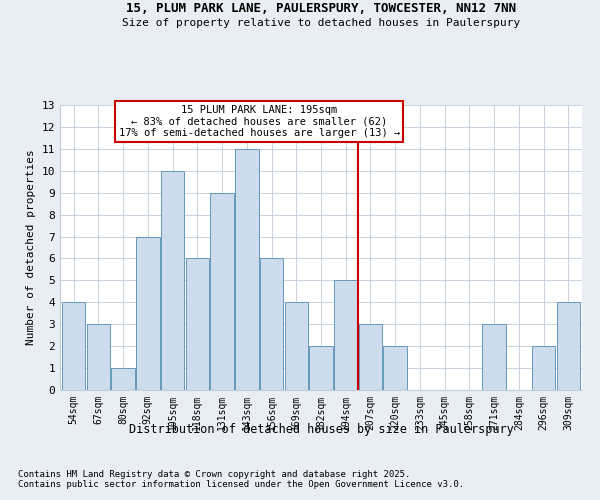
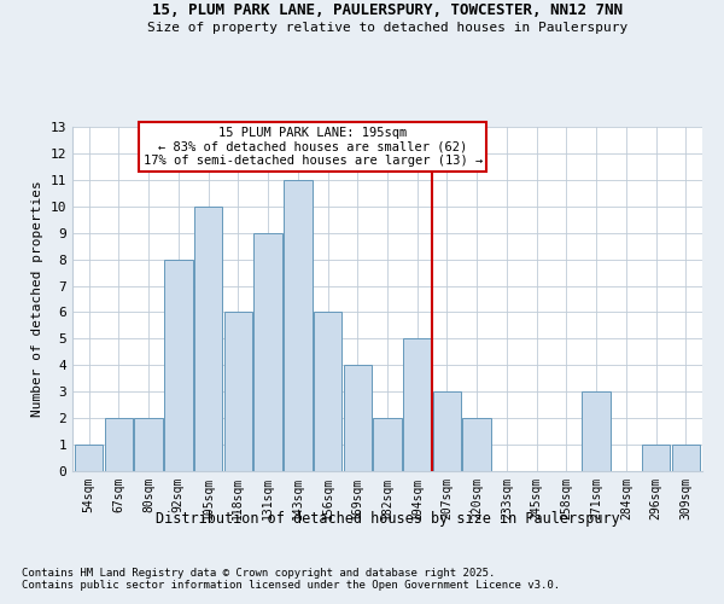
54sqm: 4 -> 1
67sqm: 3 -> 2
80sqm: 1 -> 2
92sqm: 7 -> 8
296sqm: 2 -> 1
309sqm: 4 -> 1
